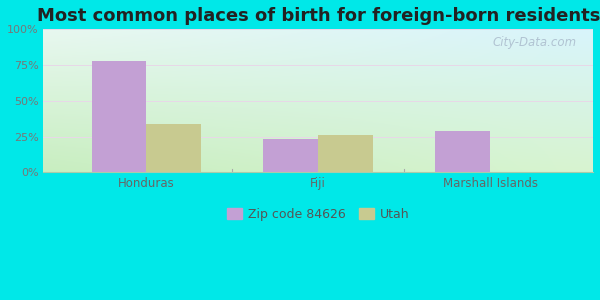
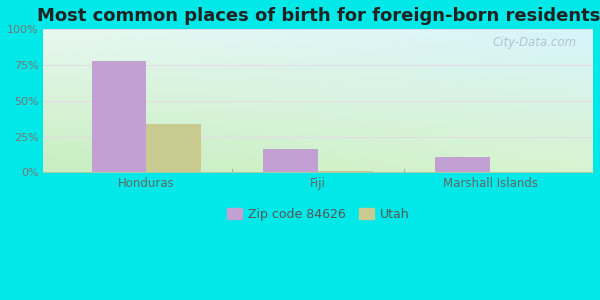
Zip code 84626/Fiji: 23% -> 16%
Utah/Fiji: 26% -> 1%
Zip code 84626/Marshall Islands: 29% -> 11%
